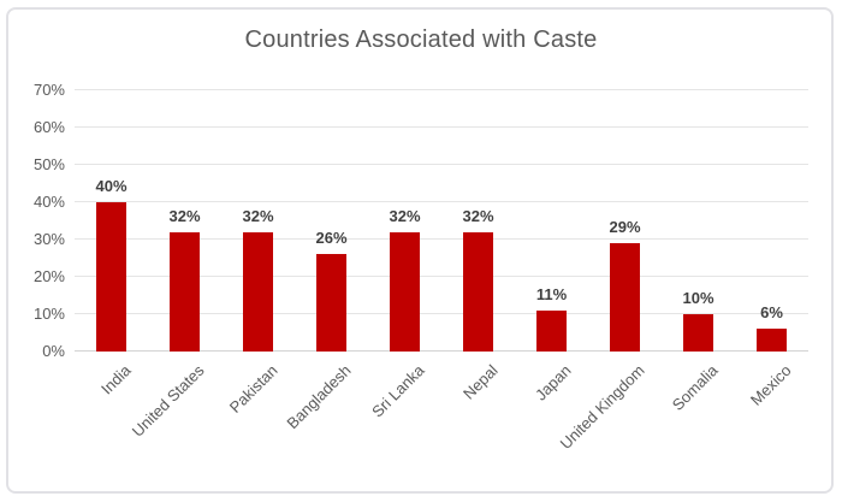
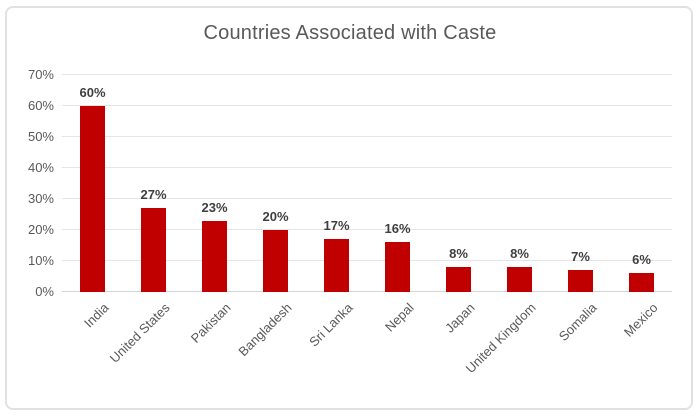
India: 40% -> 60%
United States: 32% -> 27%
Pakistan: 32% -> 23%
Bangladesh: 26% -> 20%
Sri Lanka: 32% -> 17%
Nepal: 32% -> 16%
Japan: 11% -> 8%
United Kingdom: 29% -> 8%
Somalia: 10% -> 7%
